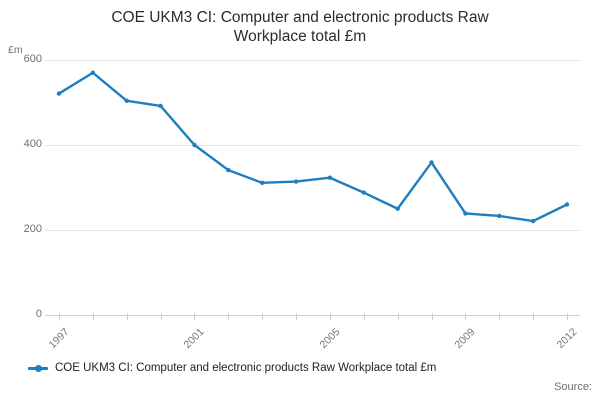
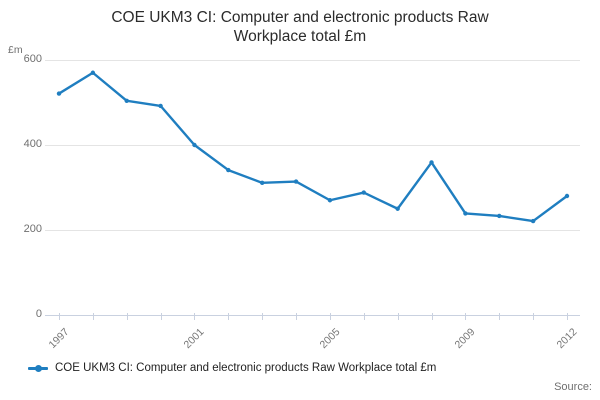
2005: 320 -> 270
2012: 260 -> 280
